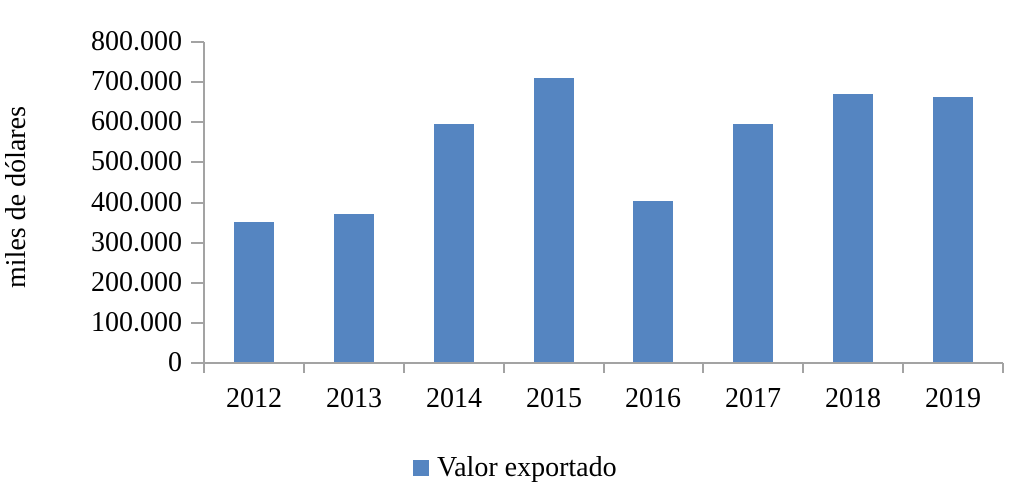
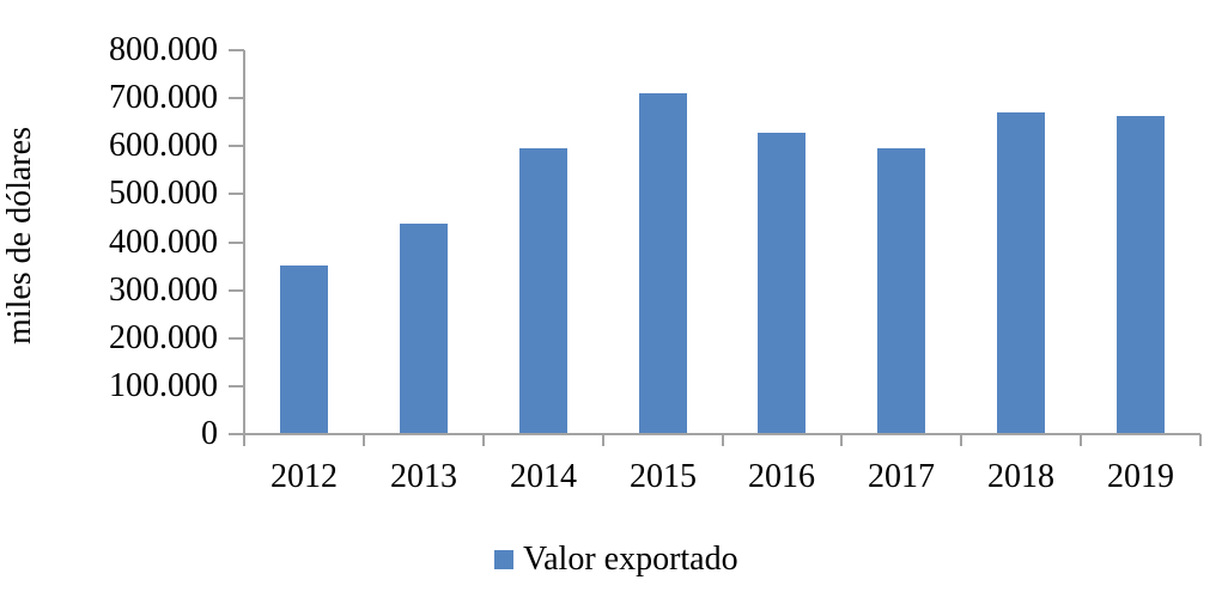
2013: 370000 -> 440000
2016: 400000 -> 620000
